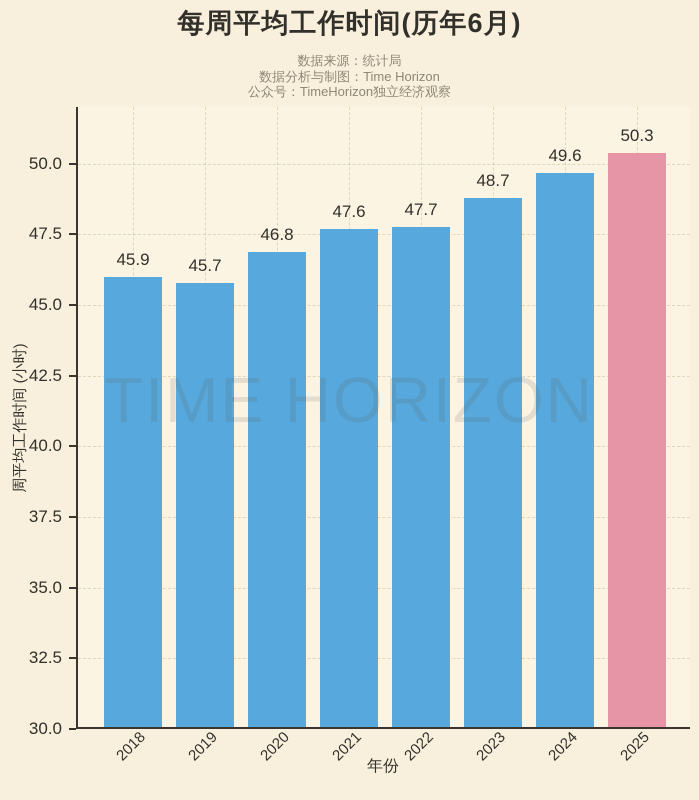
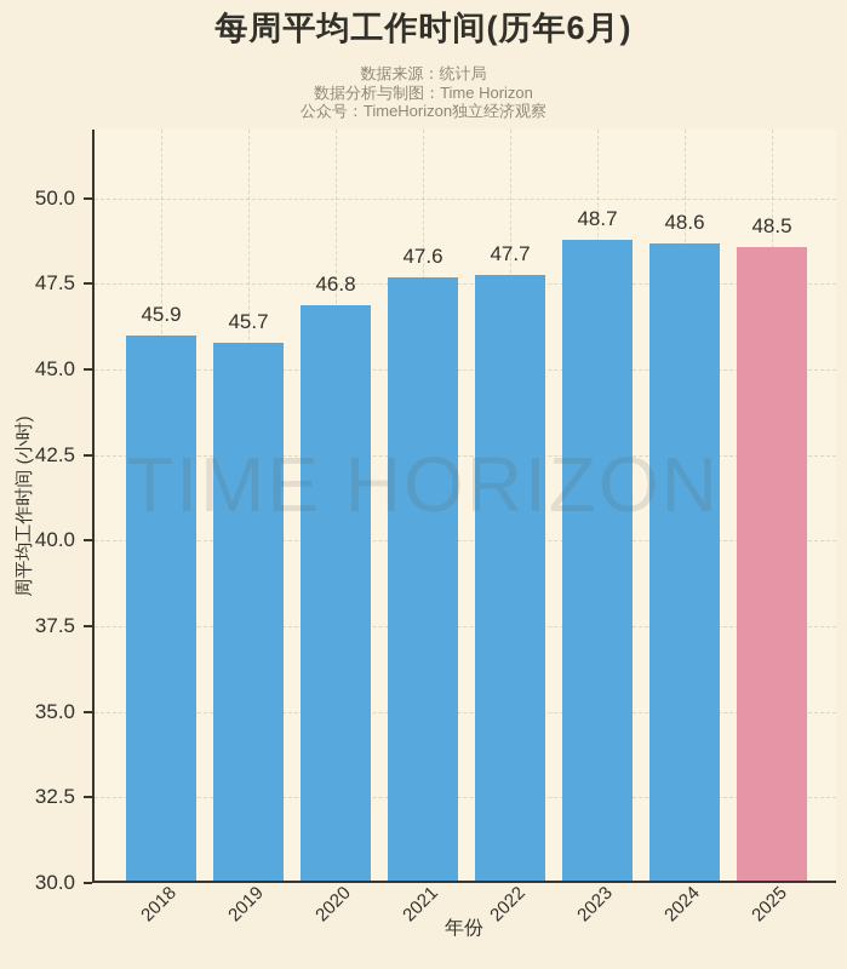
2024: 49.6 -> 48.6
2025: 50.3 -> 48.5
